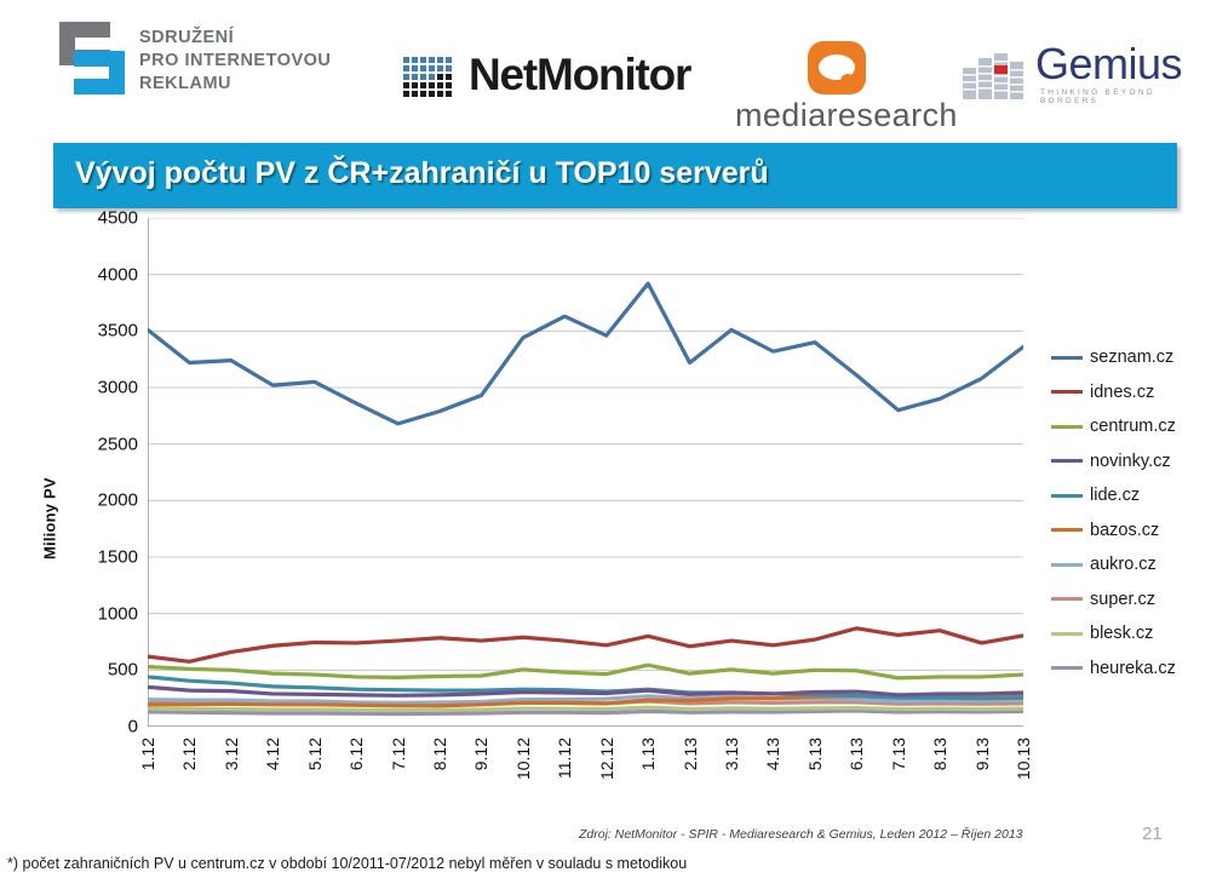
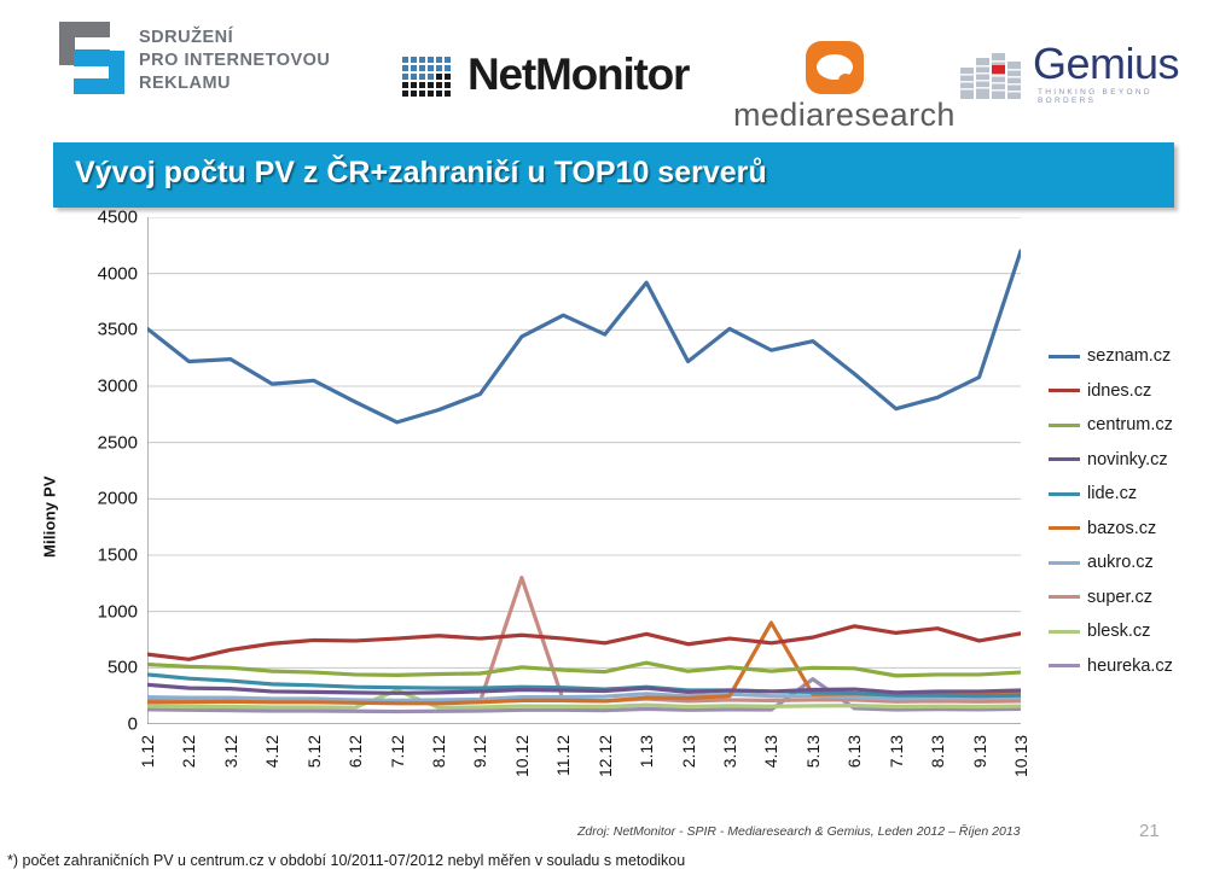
blesk.cz/7.12: 100 -> 300
super.cz/10.12: 200 -> 1300
bazos.cz/4.13: 200 -> 900
heureka.cz/5.13: 100 -> 400
seznam.cz/10.13: 3400 -> 4200
